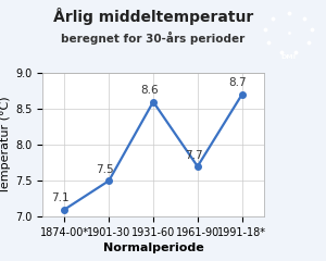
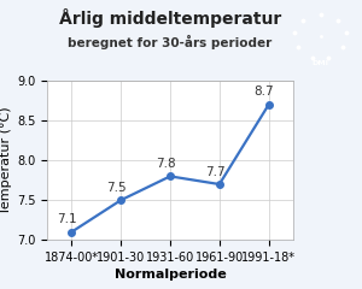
1931-60: 8.6 -> 7.8
